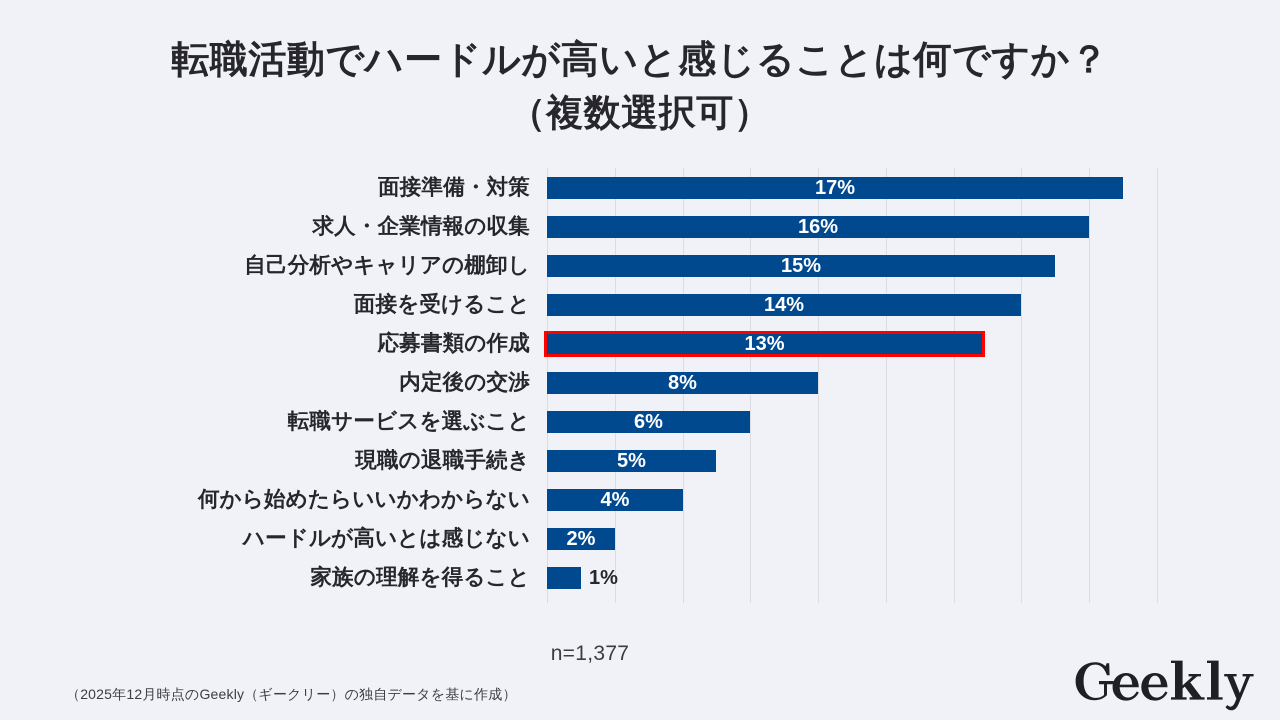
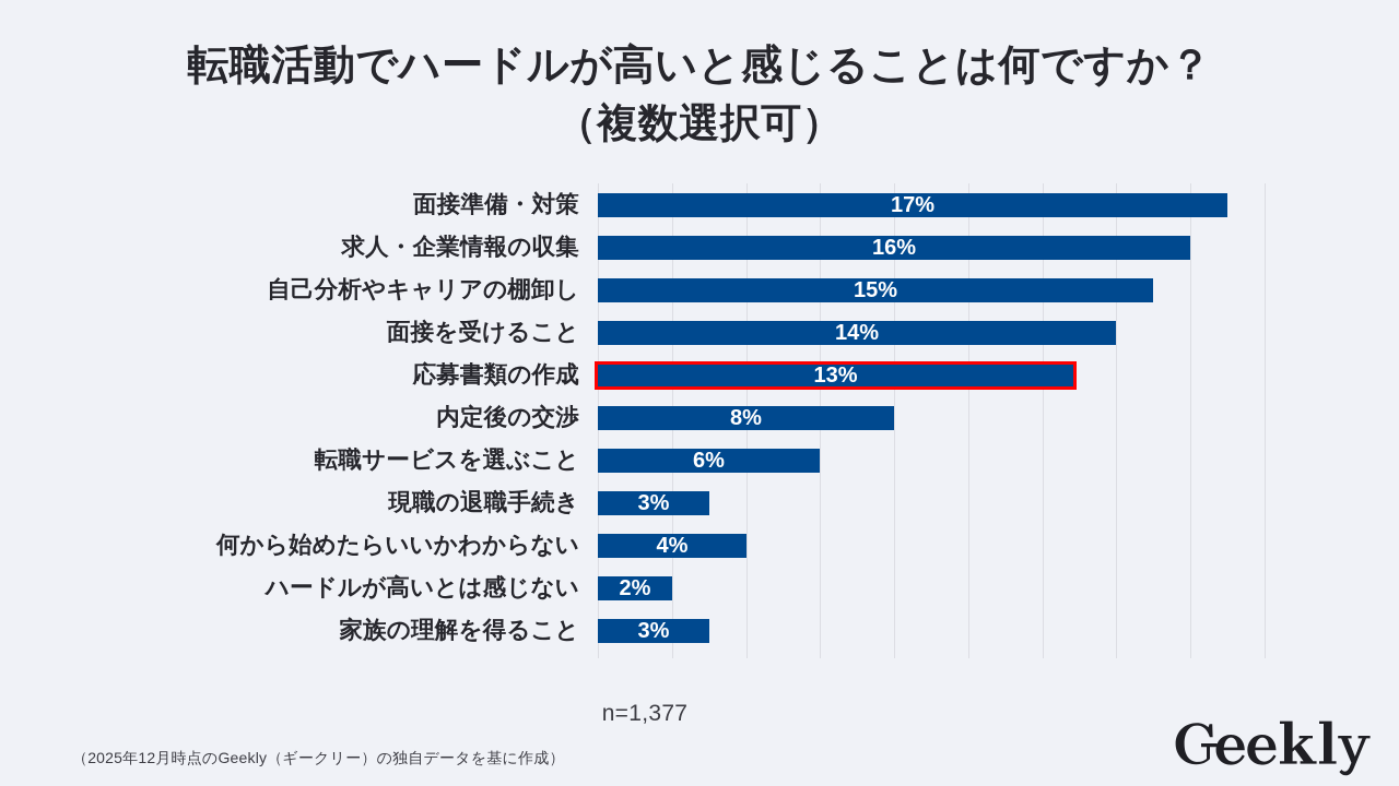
現職の退職手続き: 5% -> 3%
家族の理解を得ること: 1% -> 3%
